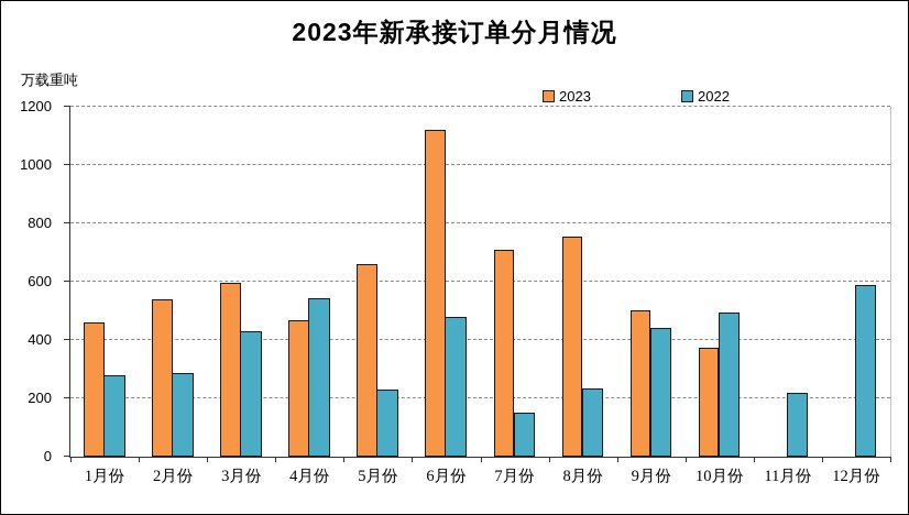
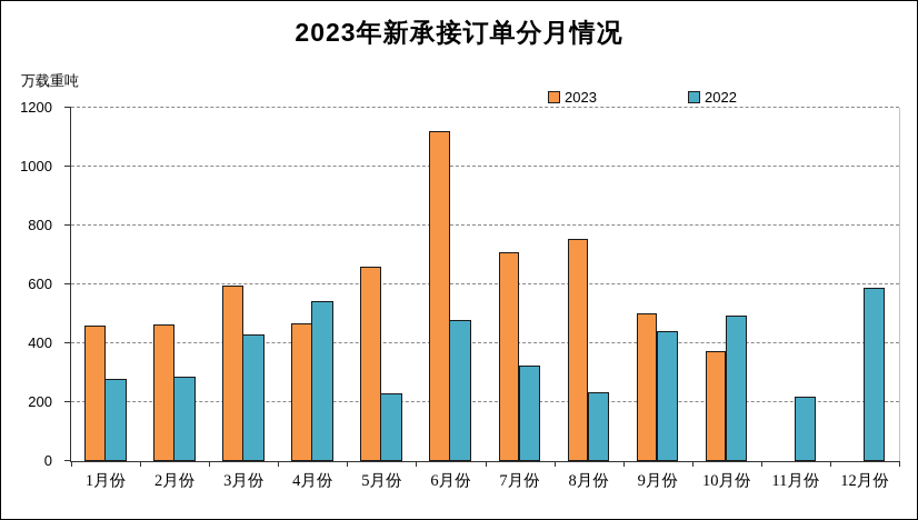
2023/2月份: 540 -> 460
2022/7月份: 150 -> 320
